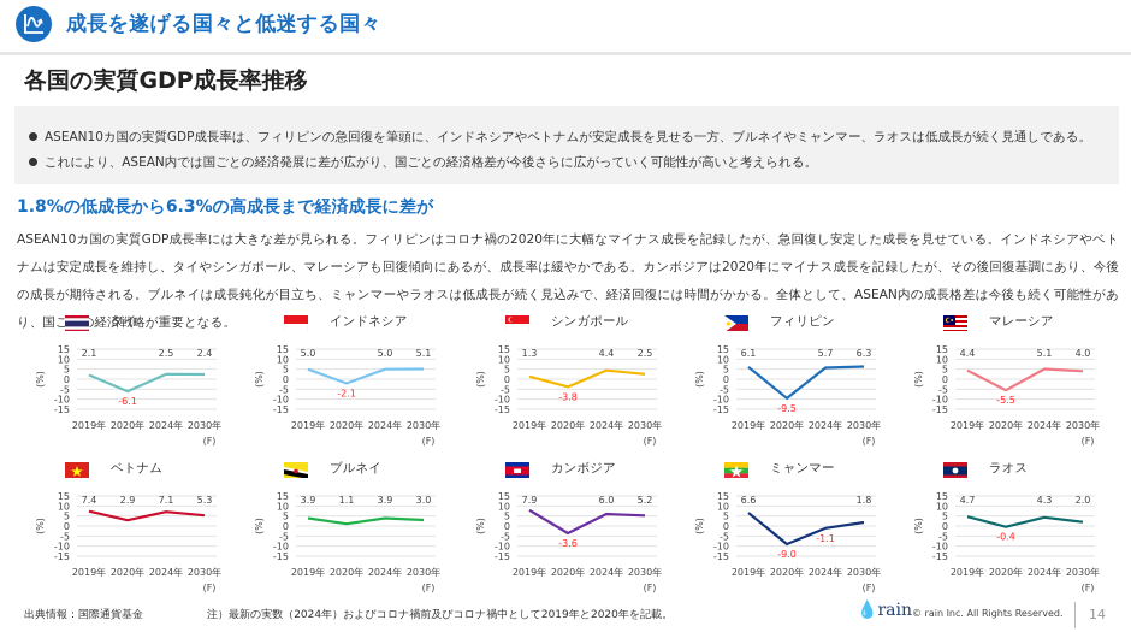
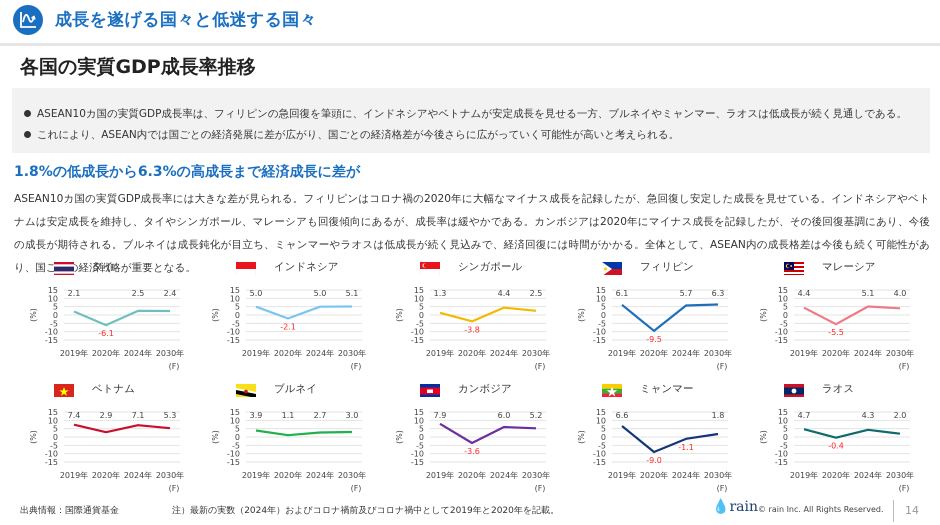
ブルネイ/2024年: 3.9 -> 2.7
